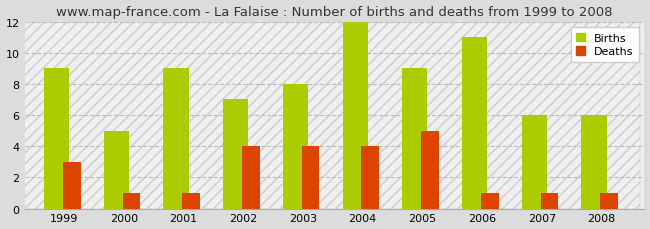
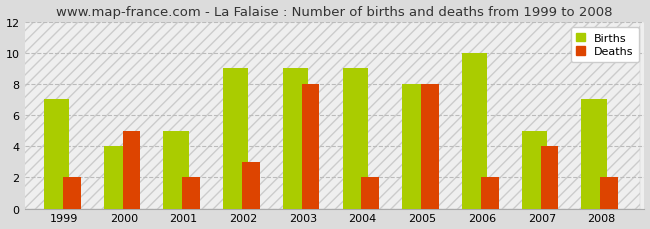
Births/1999: 9 -> 7
Deaths/1999: 3 -> 2
Births/2000: 5 -> 4
Deaths/2000: 1 -> 5
Births/2001: 9 -> 5
Deaths/2001: 1 -> 2
Births/2002: 7 -> 9
Deaths/2002: 4 -> 3
Births/2003: 8 -> 9
Deaths/2003: 4 -> 8
Births/2004: 12 -> 9
Deaths/2004: 4 -> 2
Births/2005: 9 -> 8
Deaths/2005: 5 -> 8
Births/2006: 11 -> 10
Deaths/2006: 1 -> 2
Births/2007: 6 -> 5
Deaths/2007: 1 -> 4
Births/2008: 6 -> 7
Deaths/2008: 1 -> 2
